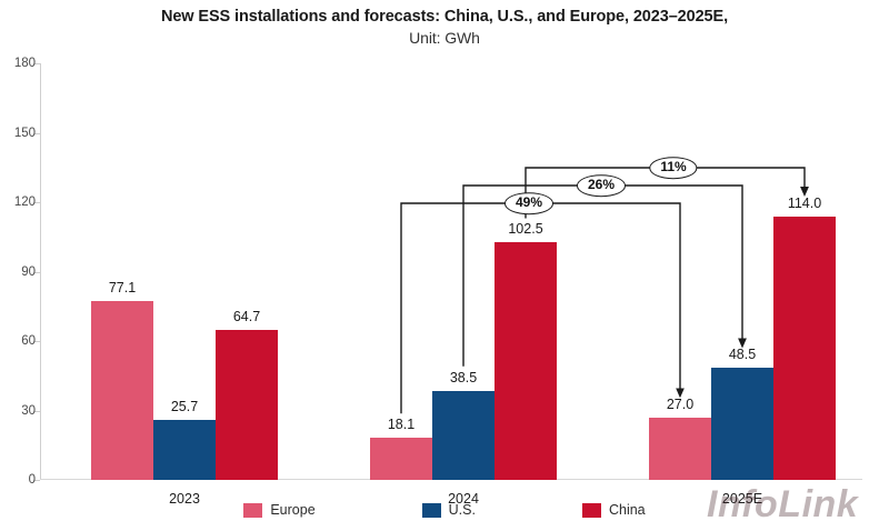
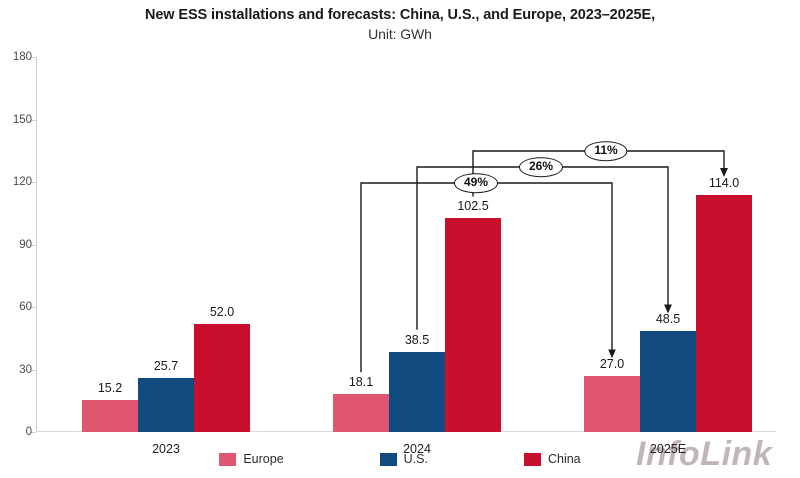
Europe/2023: 77.1 -> 15.2
China/2023: 64.7 -> 52.0
